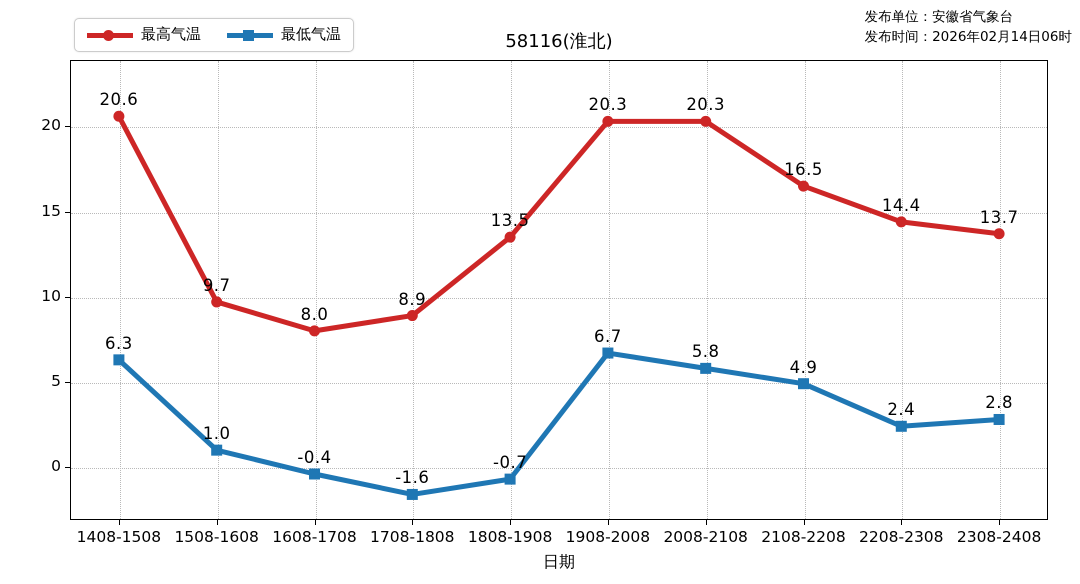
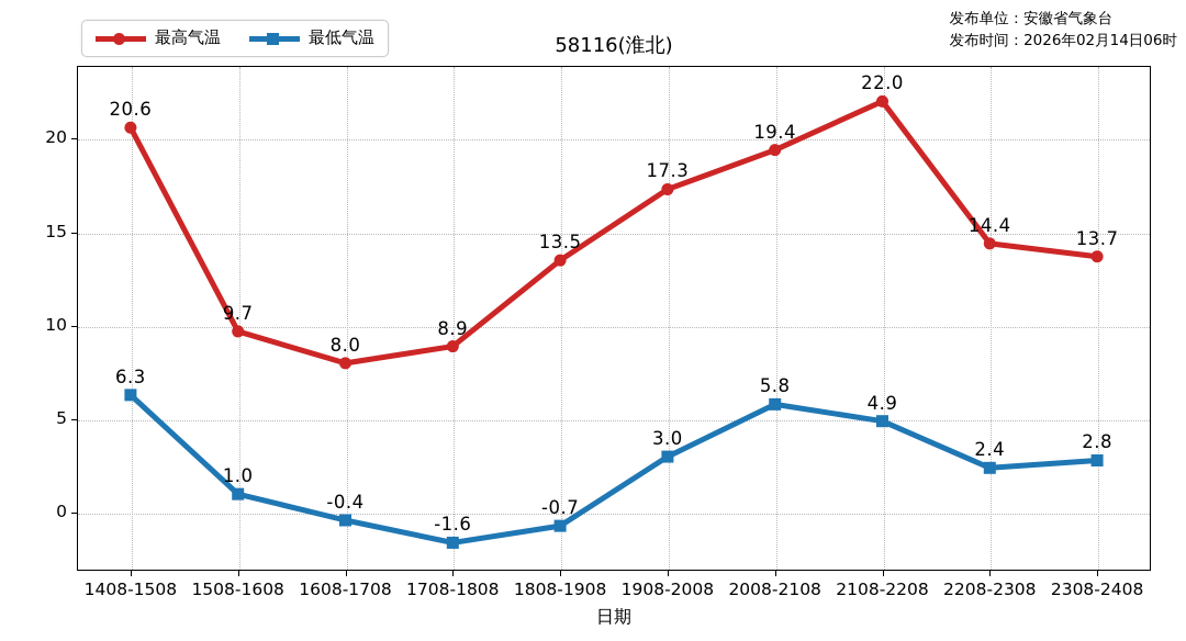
最高气温/1908-2008: 20.3 -> 17.3
最低气温/1908-2008: 6.7 -> 3.0
最高气温/2008-2108: 20.3 -> 19.4
最高气温/2108-2208: 16.5 -> 22.0
